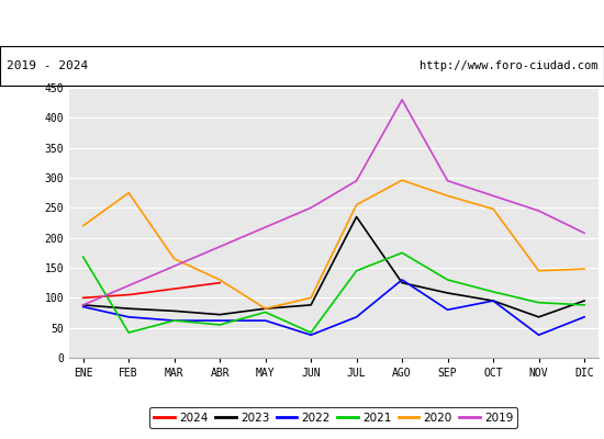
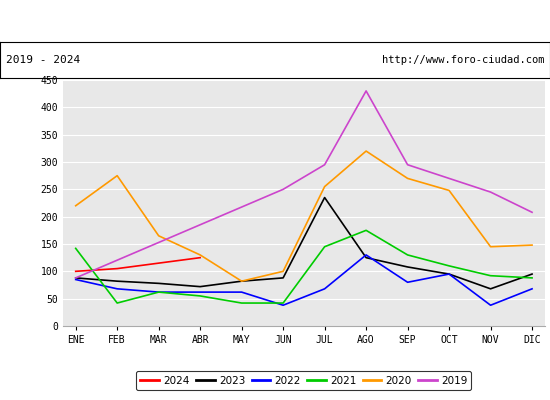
2021/ENE: 168 -> 142
2021/MAY: 76 -> 42
2020/AGO: 296 -> 320
